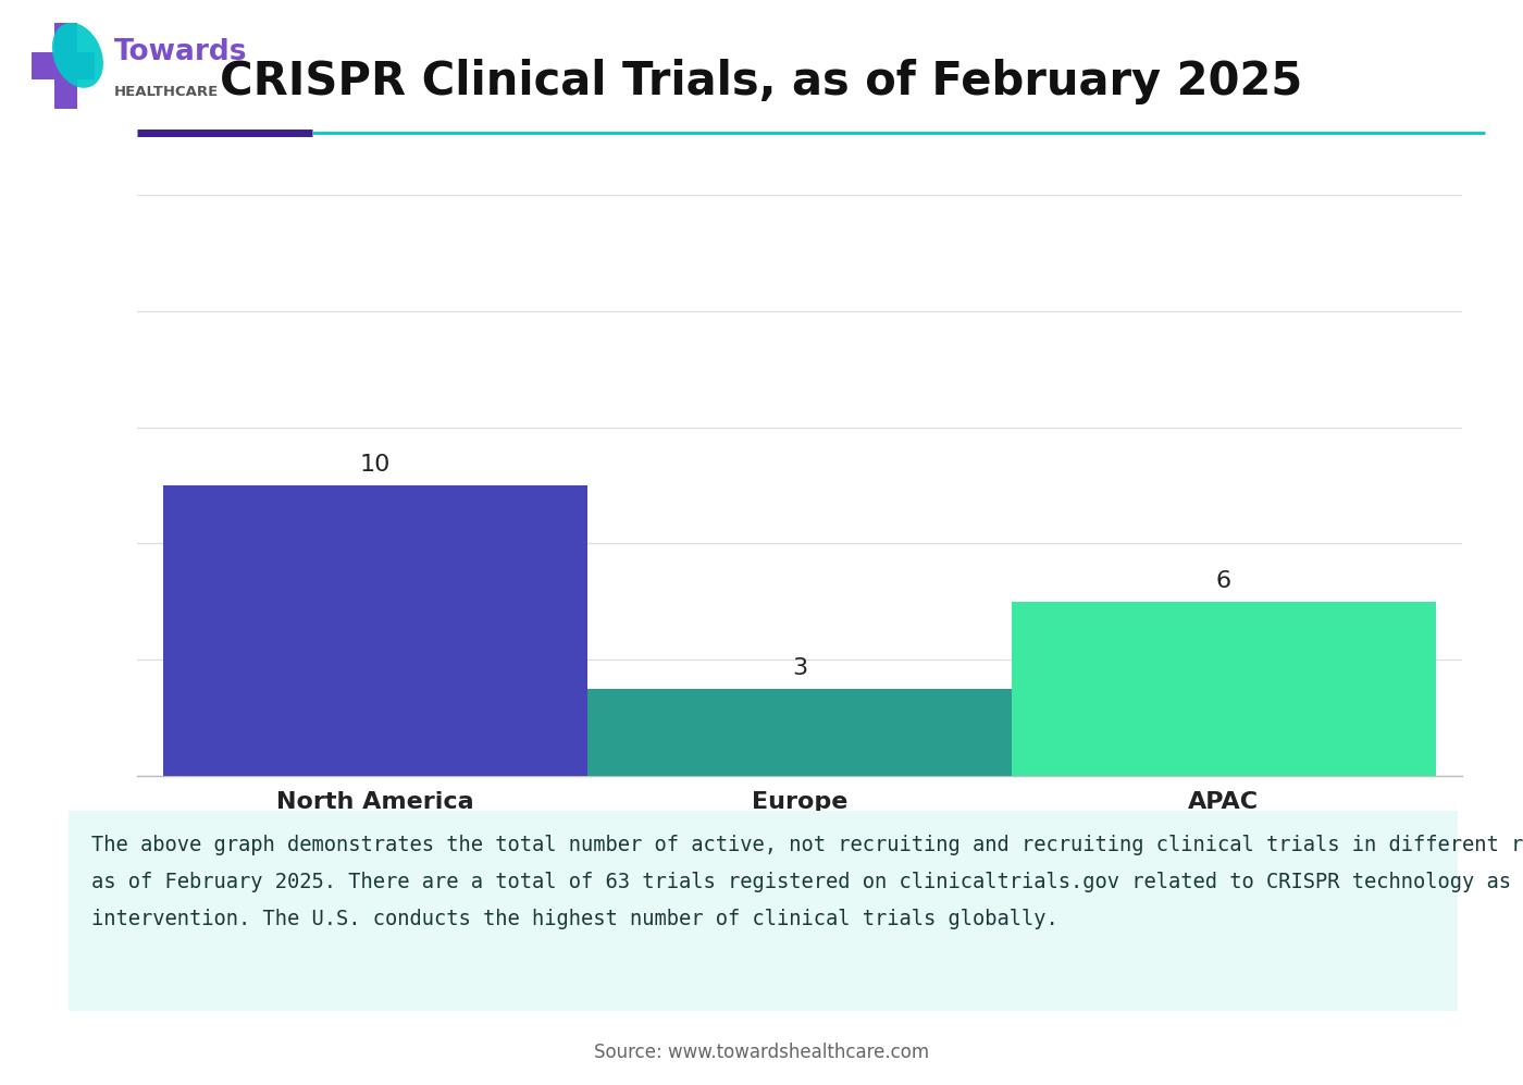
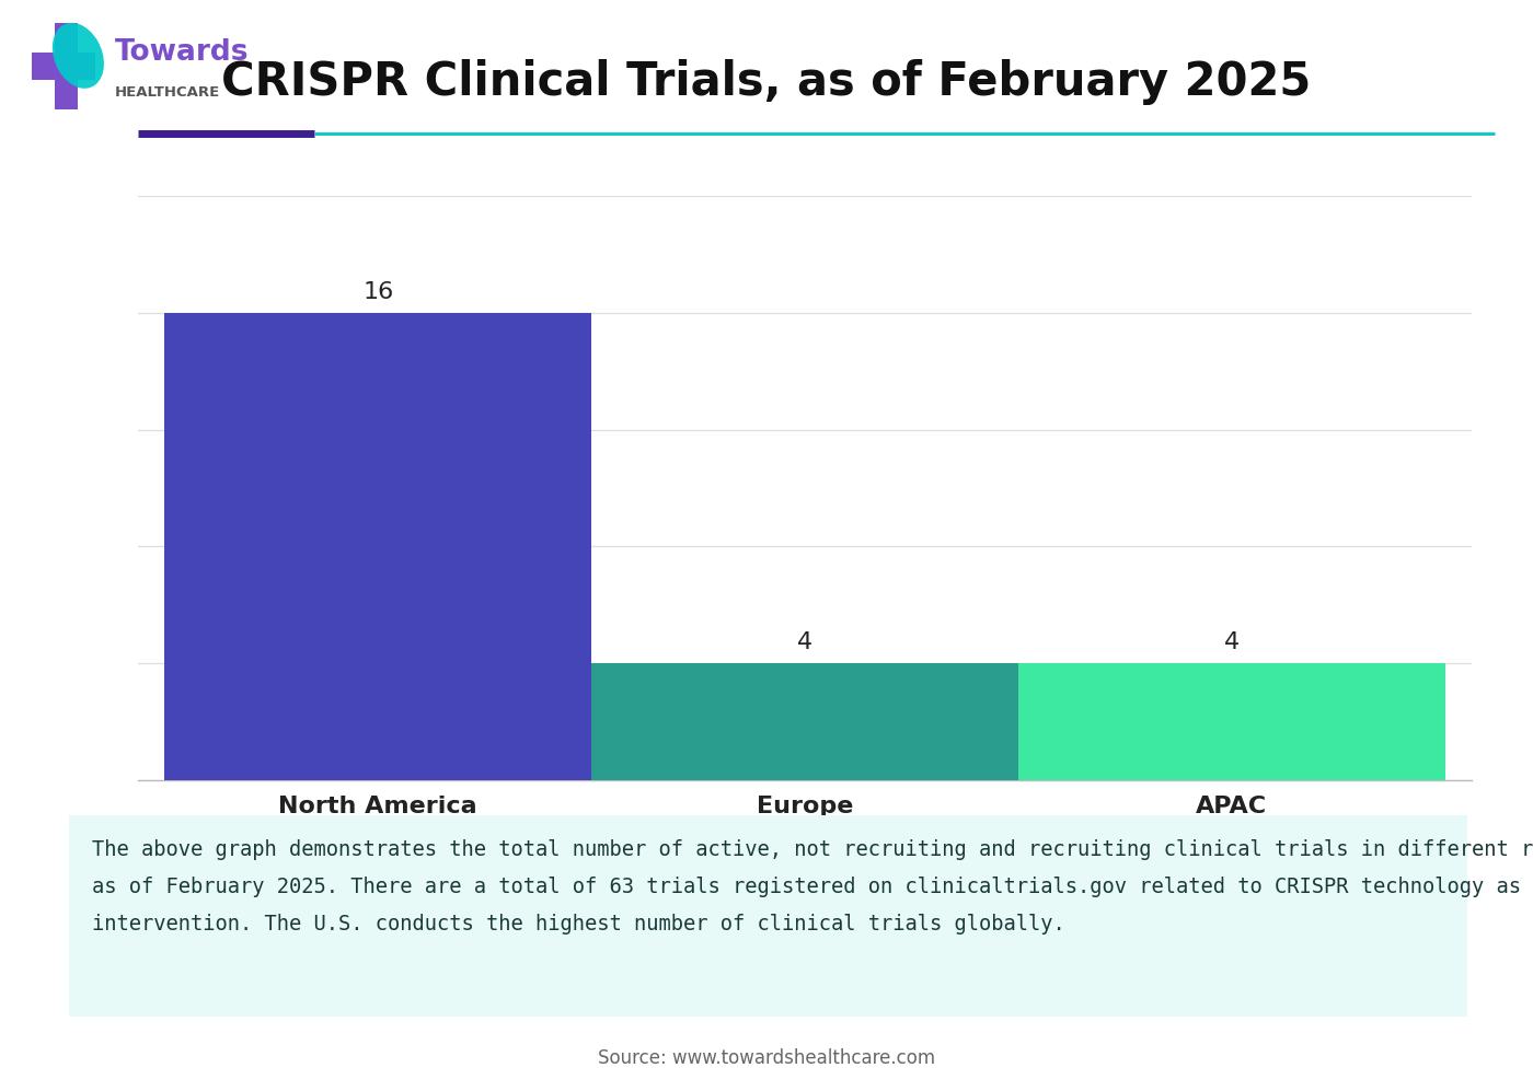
North America: 10 -> 16
Europe: 3 -> 4
APAC: 6 -> 4
